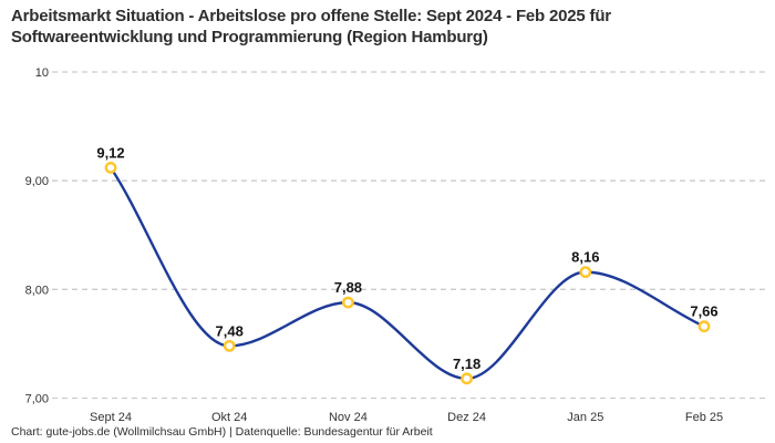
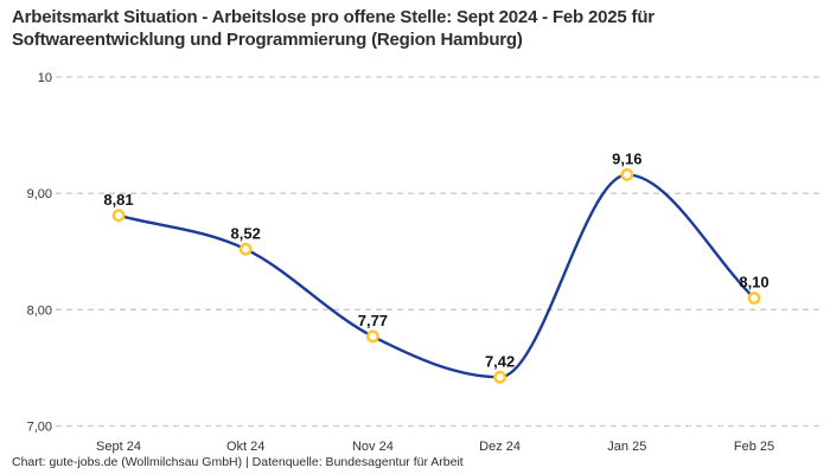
Sept 24: 9,12 -> 8,81
Okt 24: 7,48 -> 8,52
Nov 24: 7,88 -> 7,77
Dez 24: 7,18 -> 7,42
Jan 25: 8,16 -> 9,16
Feb 25: 7,66 -> 8,10
